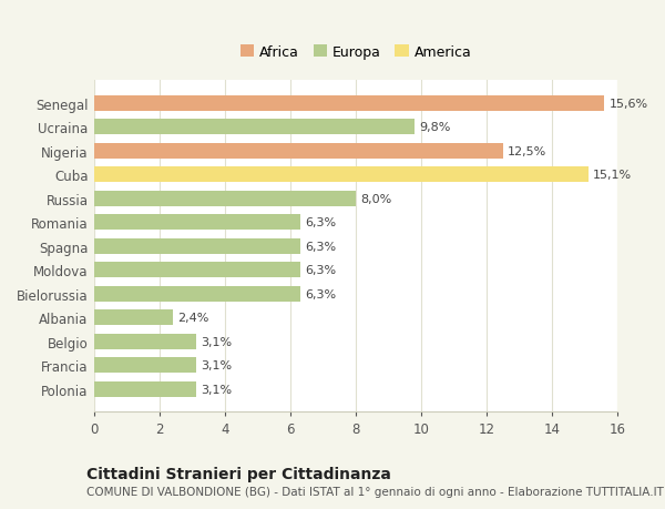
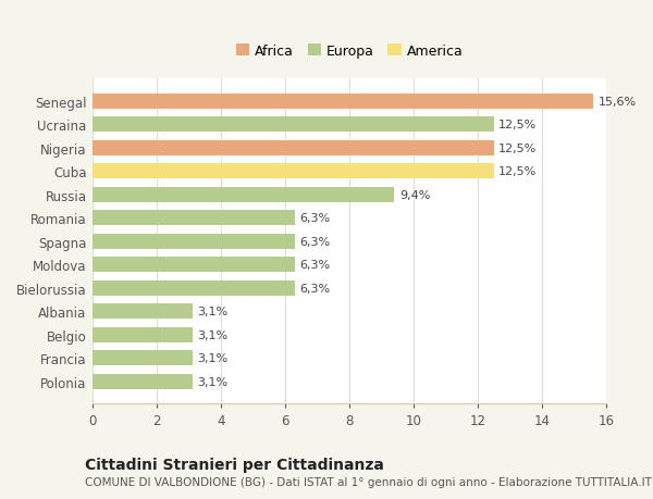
Ucraina: 9,8% -> 12,5%
Cuba: 15,1% -> 12,5%
Russia: 8,0% -> 9,4%
Albania: 2,4% -> 3,1%
